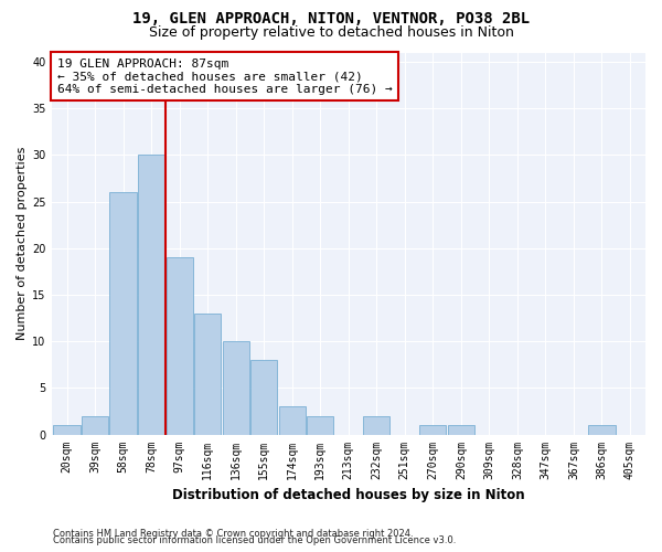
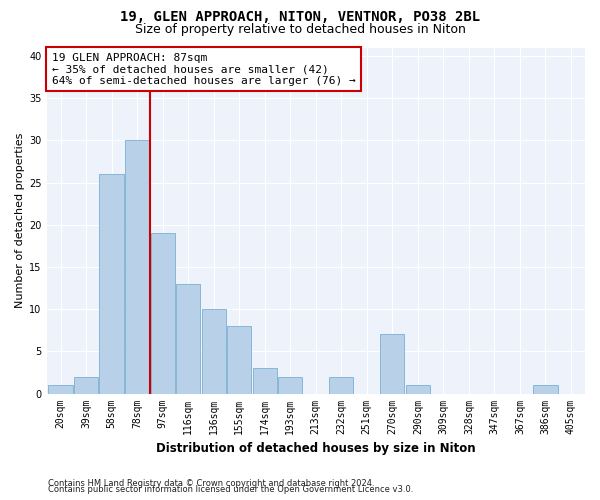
270sqm: 1 -> 7
